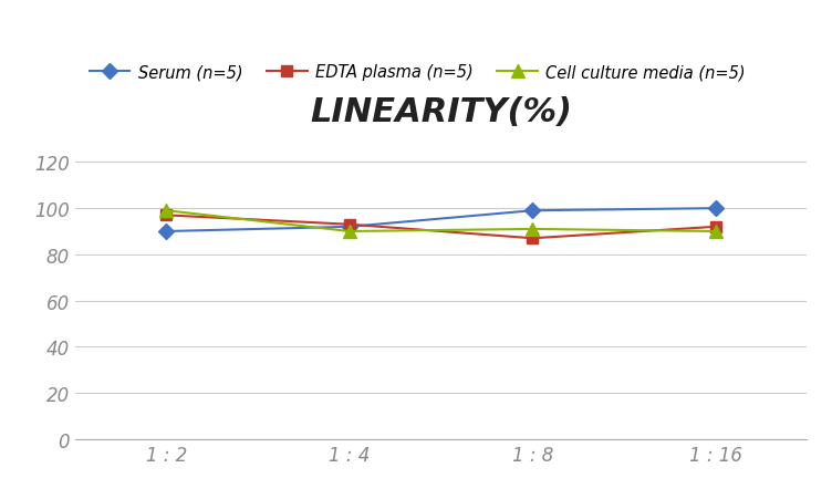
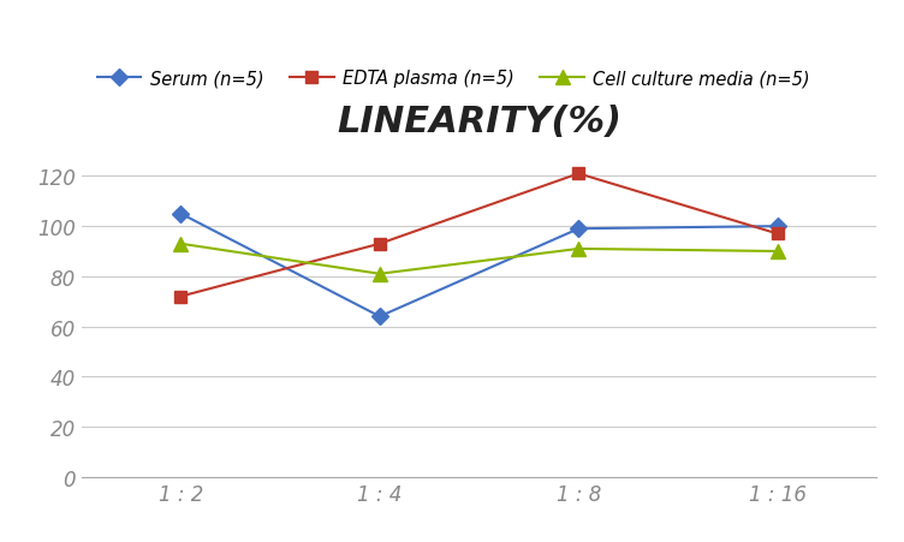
Serum (n=5)/1 : 2: 90 -> 105
EDTA plasma (n=5)/1 : 2: 97 -> 72
Cell culture media (n=5)/1 : 2: 99 -> 93
Serum (n=5)/1 : 4: 92 -> 64
Cell culture media (n=5)/1 : 4: 90 -> 81
EDTA plasma (n=5)/1 : 8: 87 -> 121
EDTA plasma (n=5)/1 : 16: 92 -> 97
